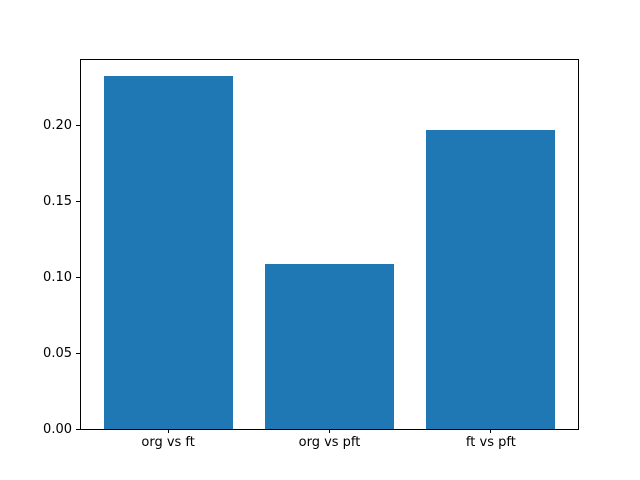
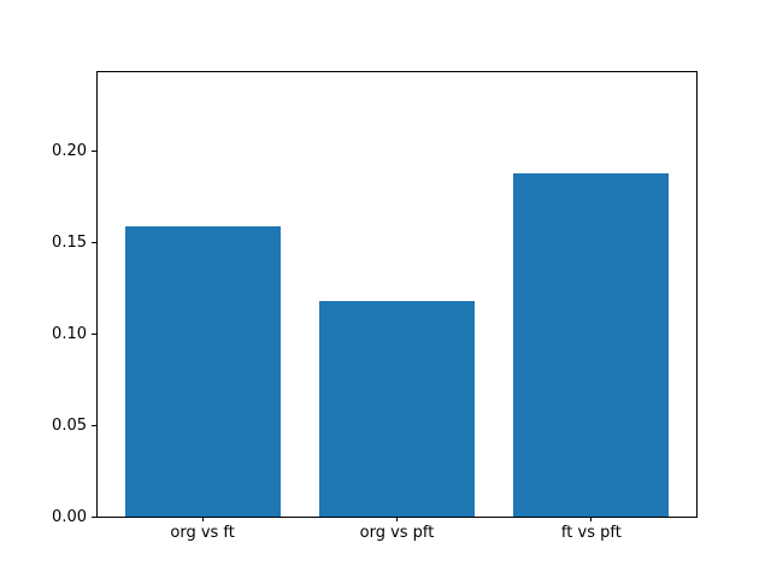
org vs ft: 0.233 -> 0.159
org vs pft: 0.109 -> 0.118
ft vs pft: 0.197 -> 0.188
